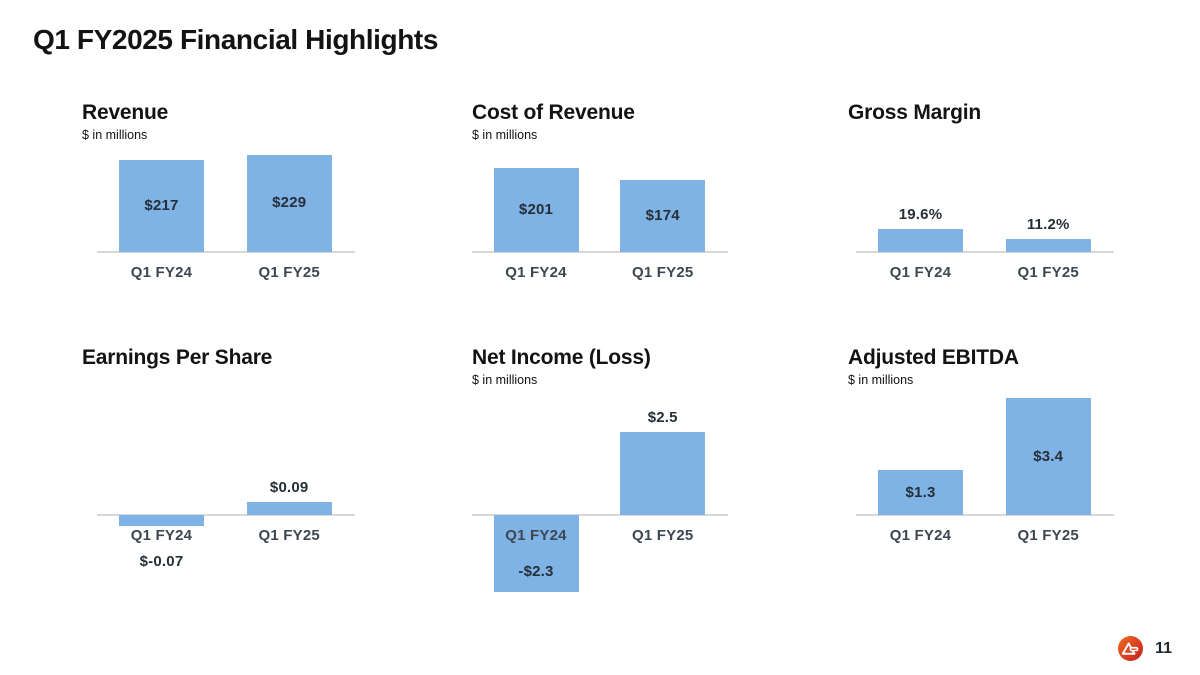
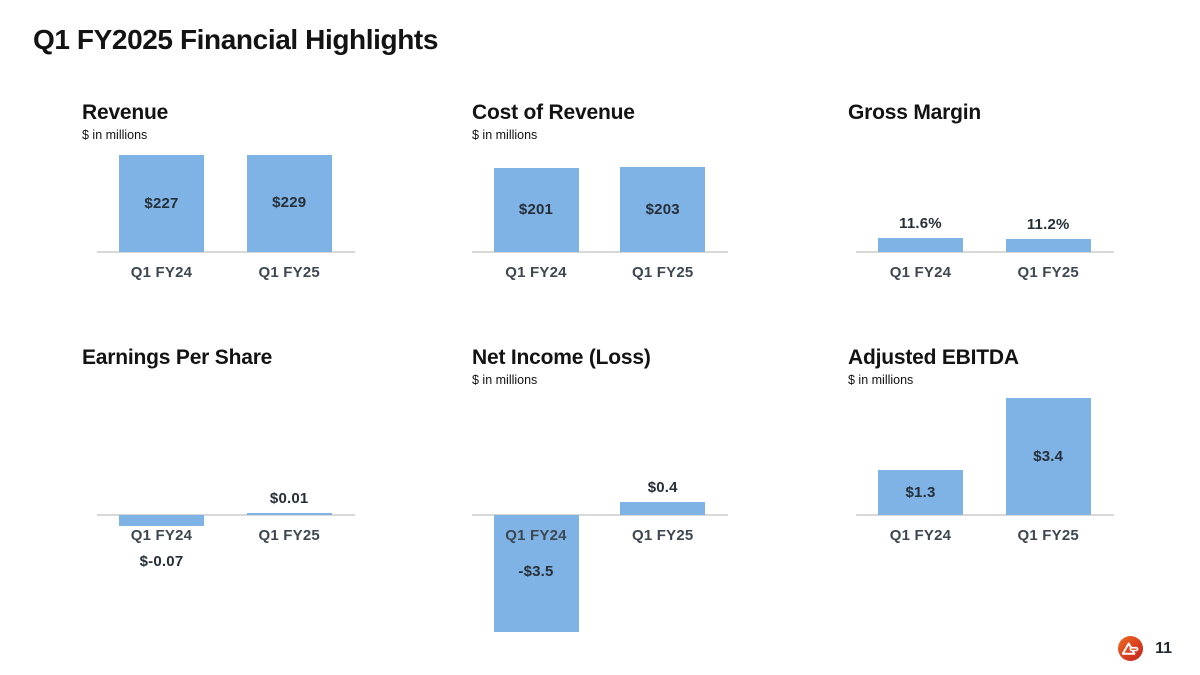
Revenue/Q1 FY24: $217 -> $227
Cost of Revenue/Q1 FY25: $174 -> $203
Gross Margin/Q1 FY24: 19.6% -> 11.6%
Earnings Per Share/Q1 FY25: $0.09 -> $0.01
Net Income (Loss)/Q1 FY24: -$2.3 -> -$3.5
Net Income (Loss)/Q1 FY25: $2.5 -> $0.4
